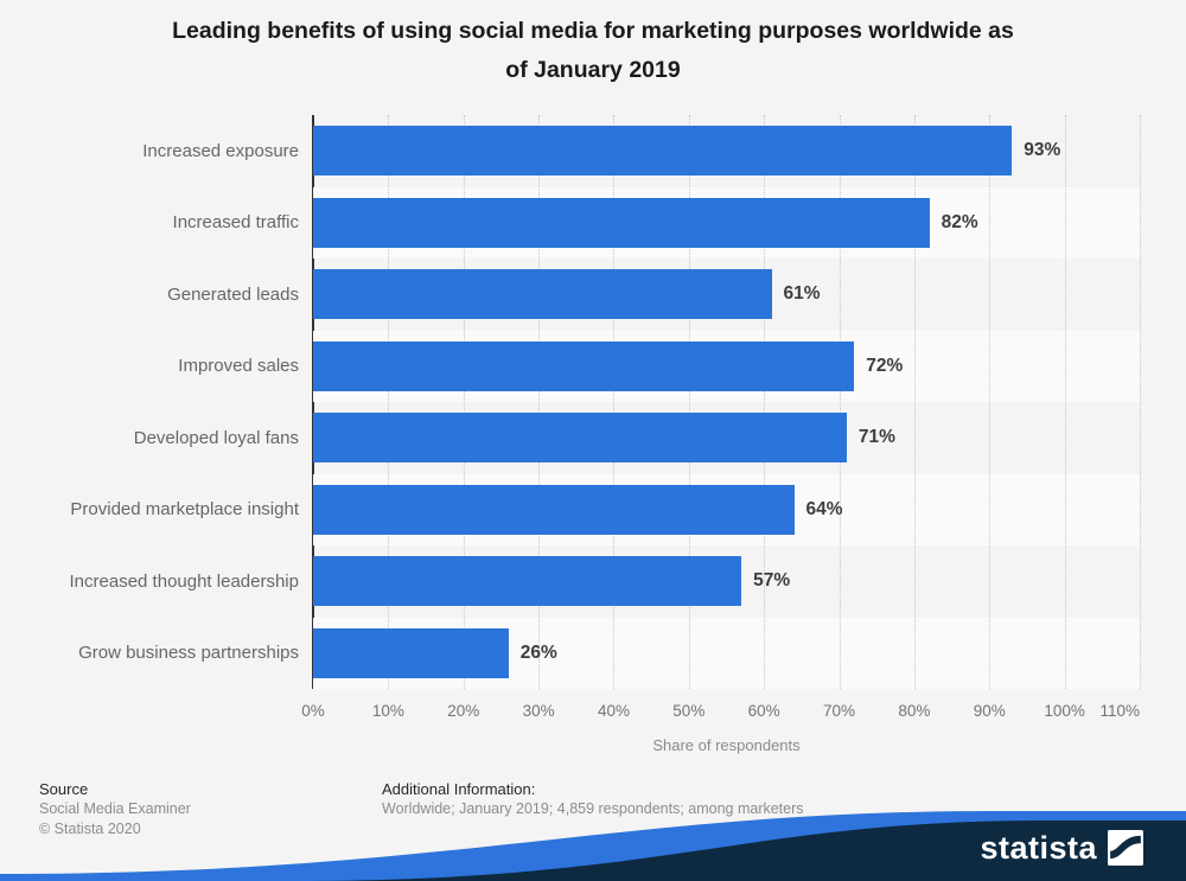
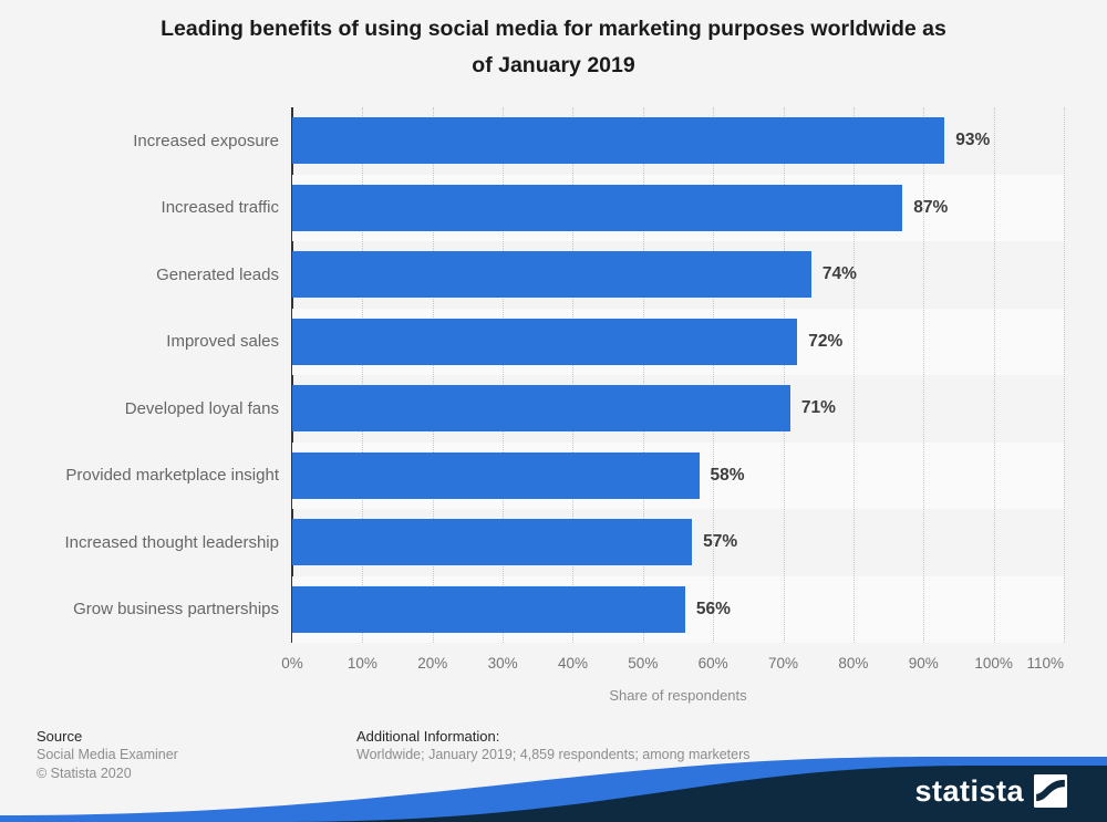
Increased traffic: 82% -> 87%
Generated leads: 61% -> 74%
Provided marketplace insight: 64% -> 58%
Grow business partnerships: 26% -> 56%
